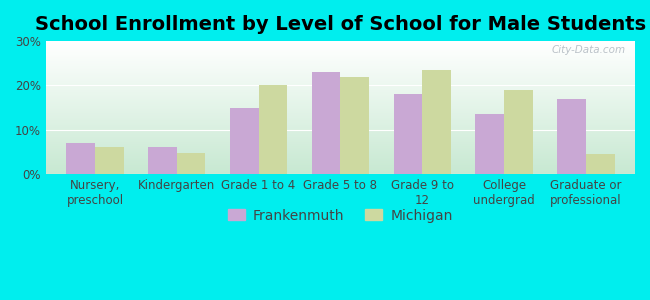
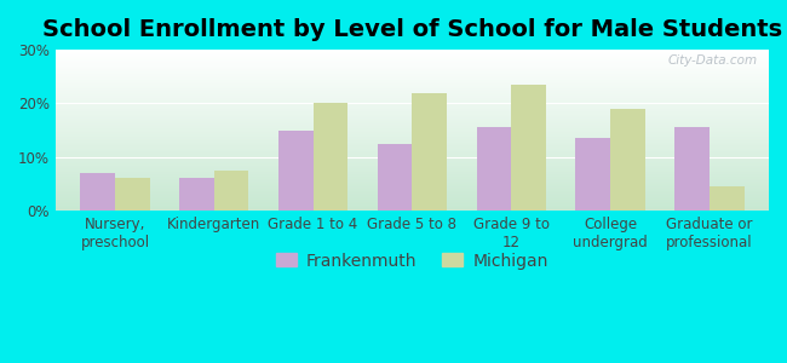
Michigan/Kindergarten: 4.8% -> 7.5%
Frankenmuth/Grade 5 to 8: 23.0% -> 12.5%
Frankenmuth/Grade 9 to 12: 18.0% -> 15.5%
Frankenmuth/Graduate or professional: 17.0% -> 15.5%
